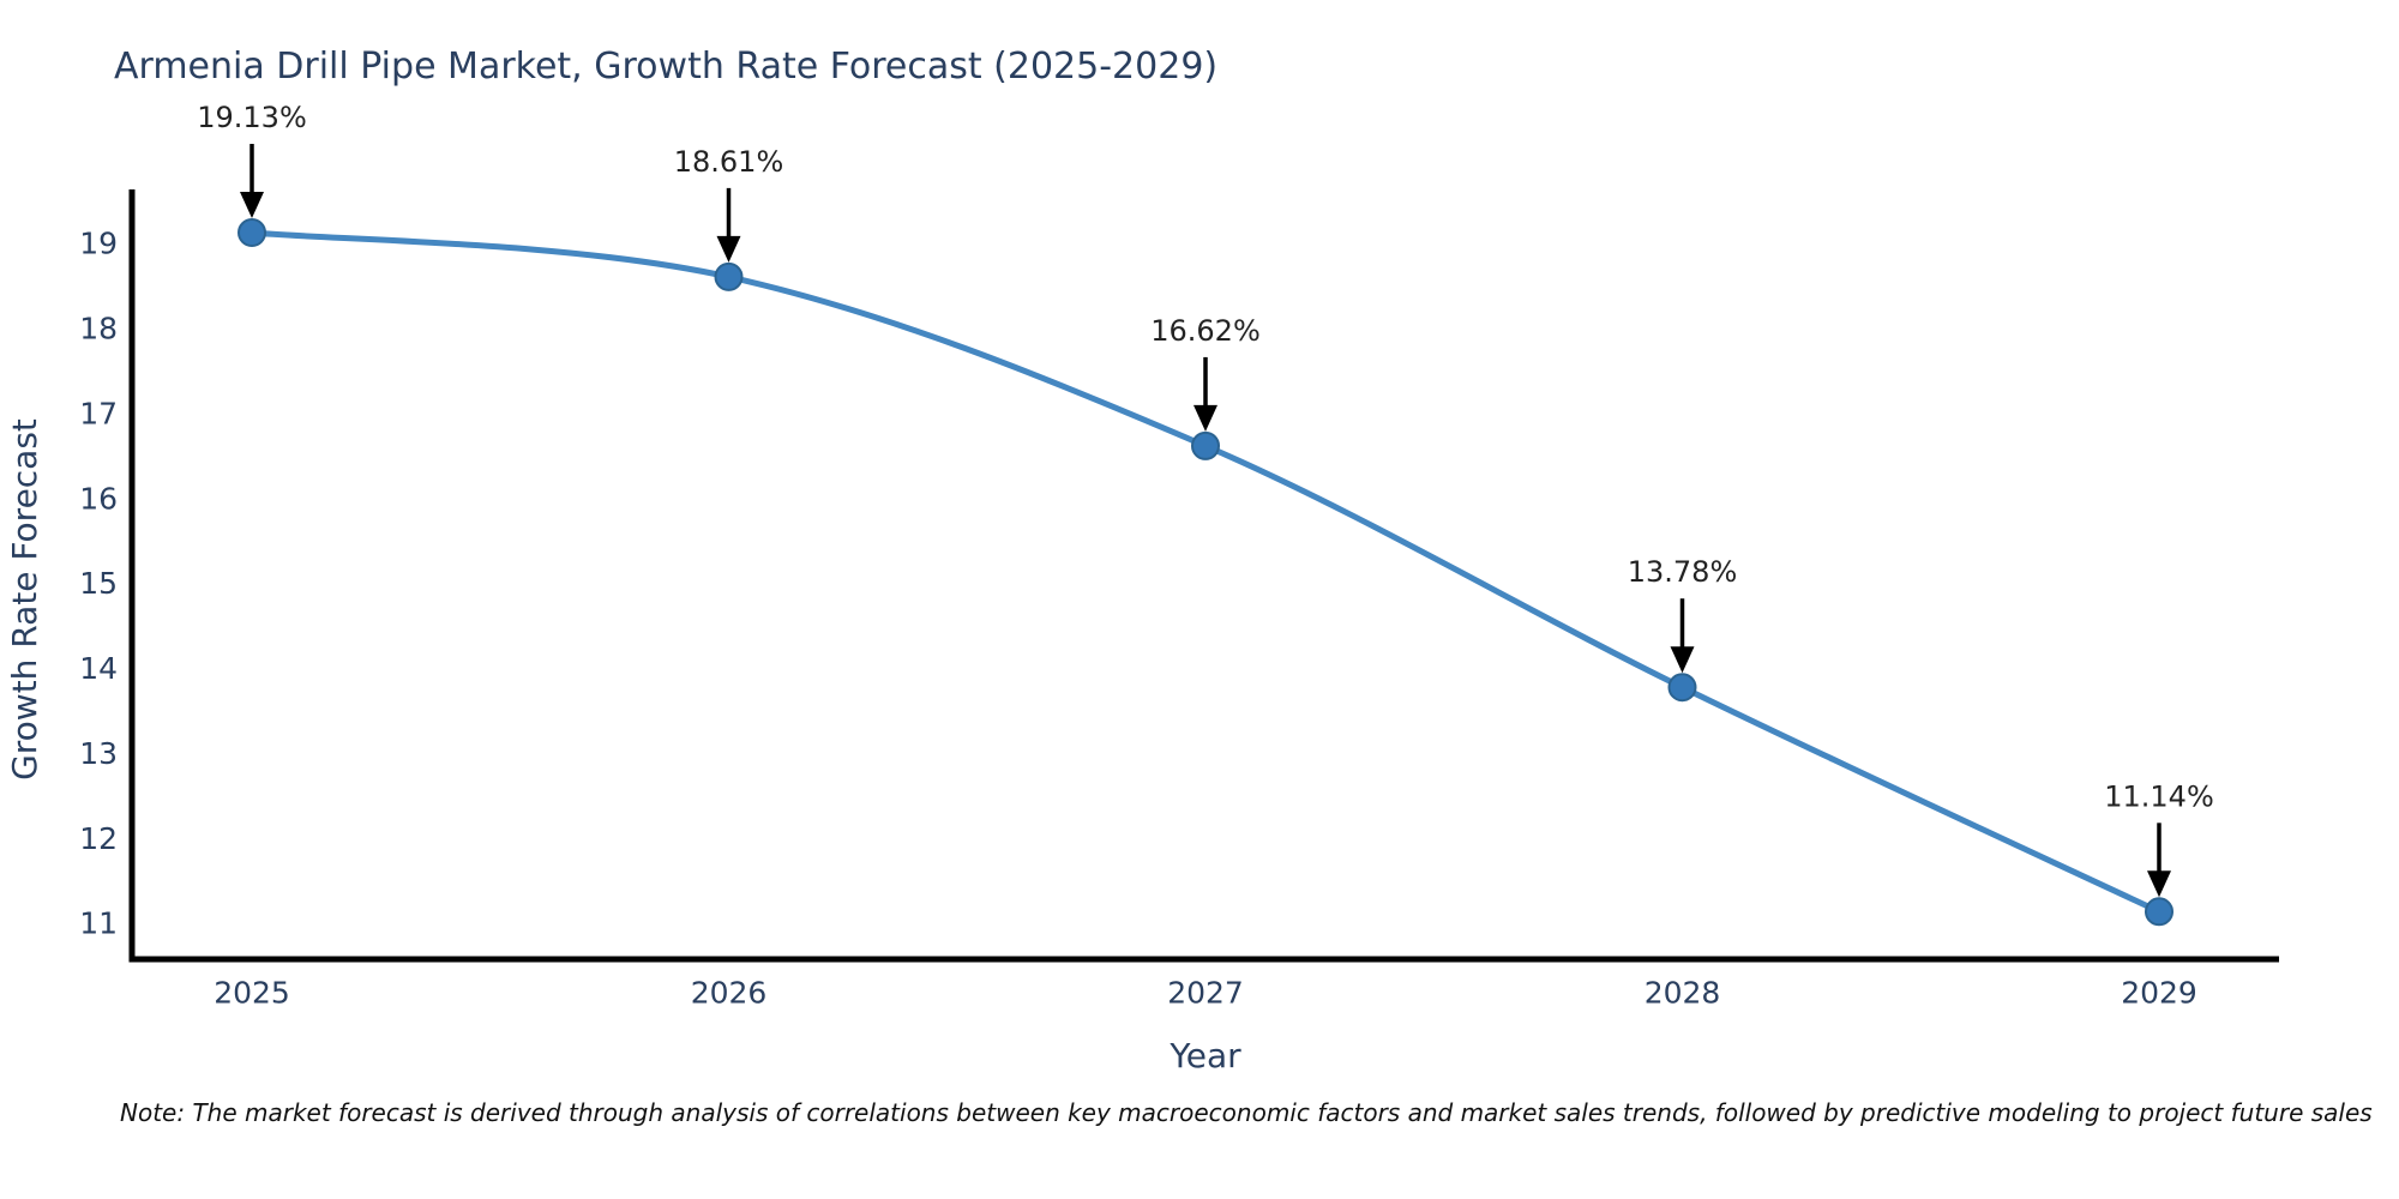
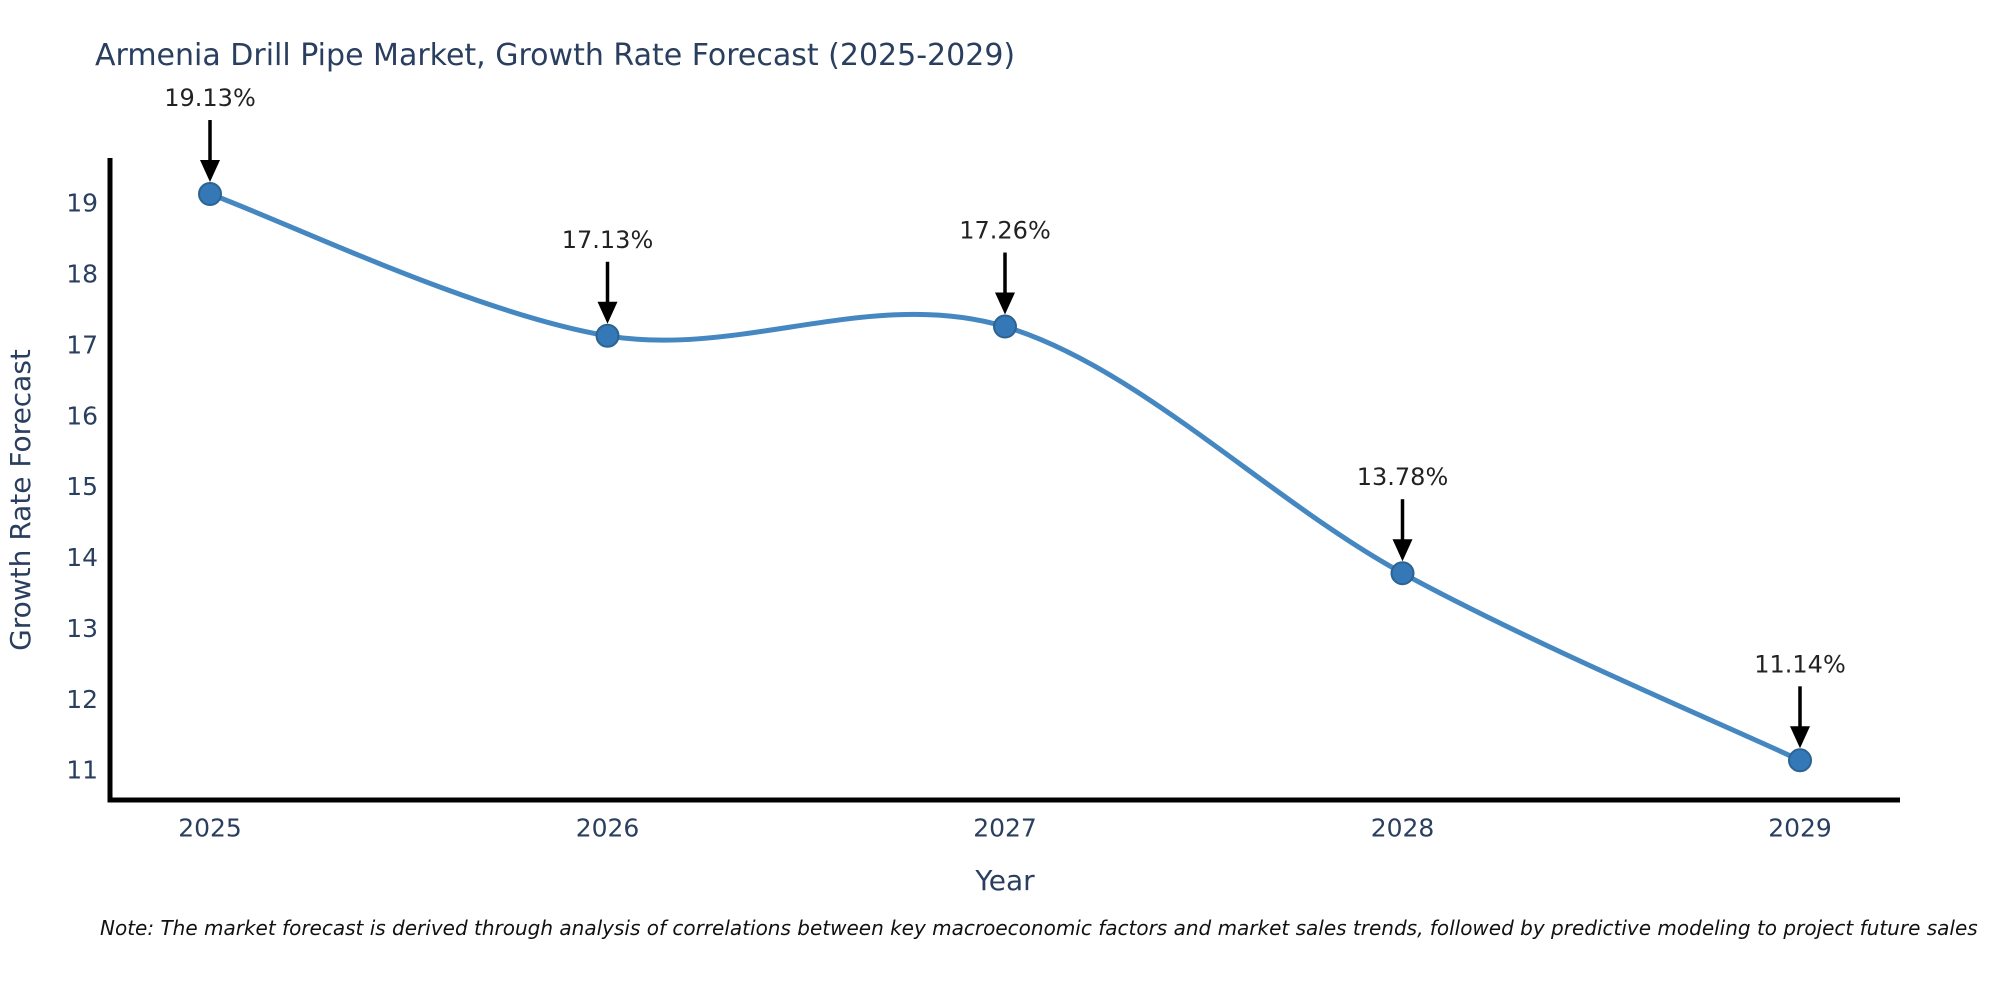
2026: 18.61% -> 17.13%
2027: 16.62% -> 17.26%
